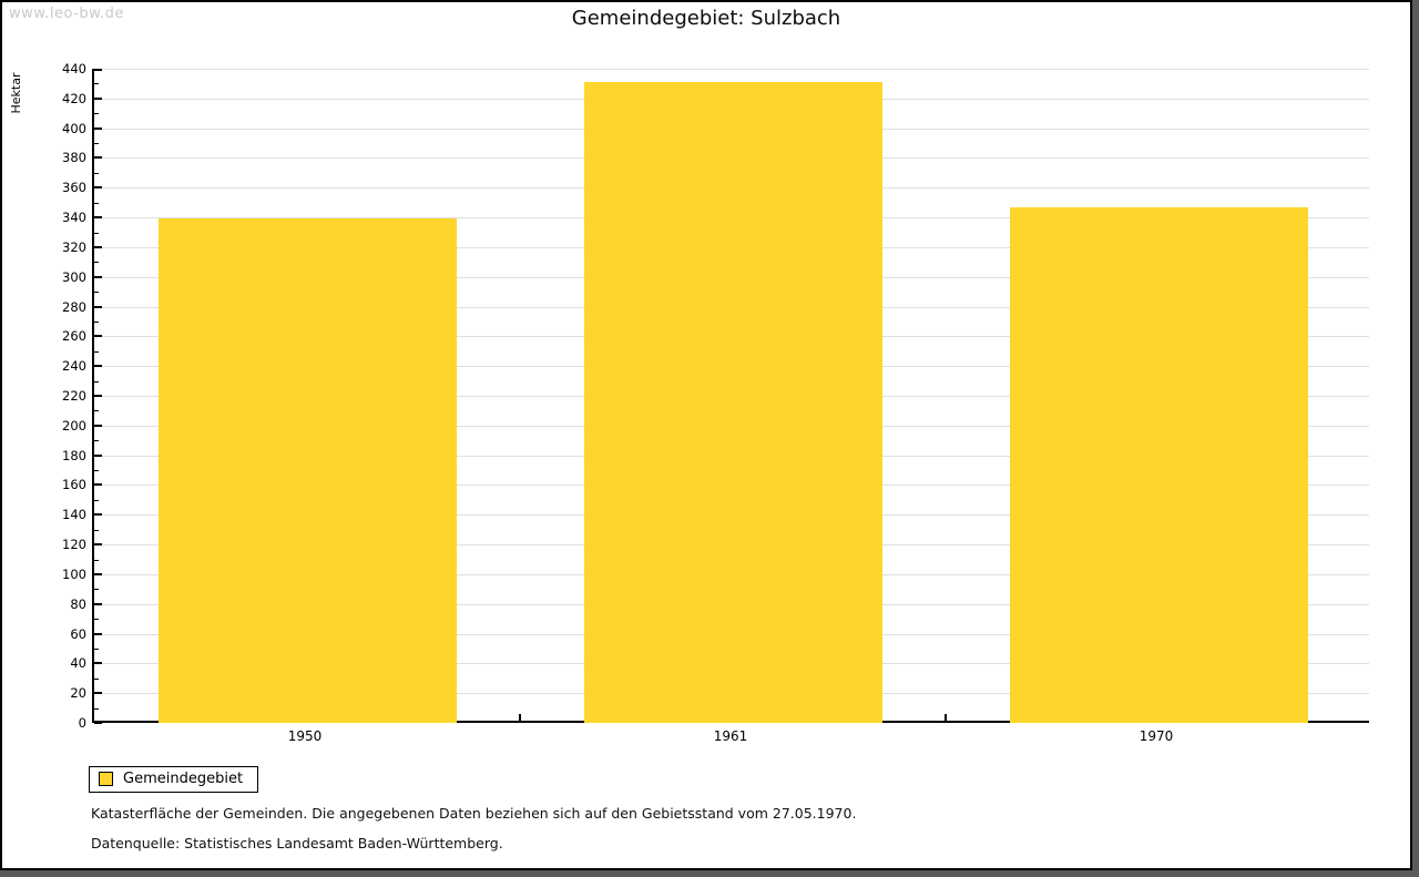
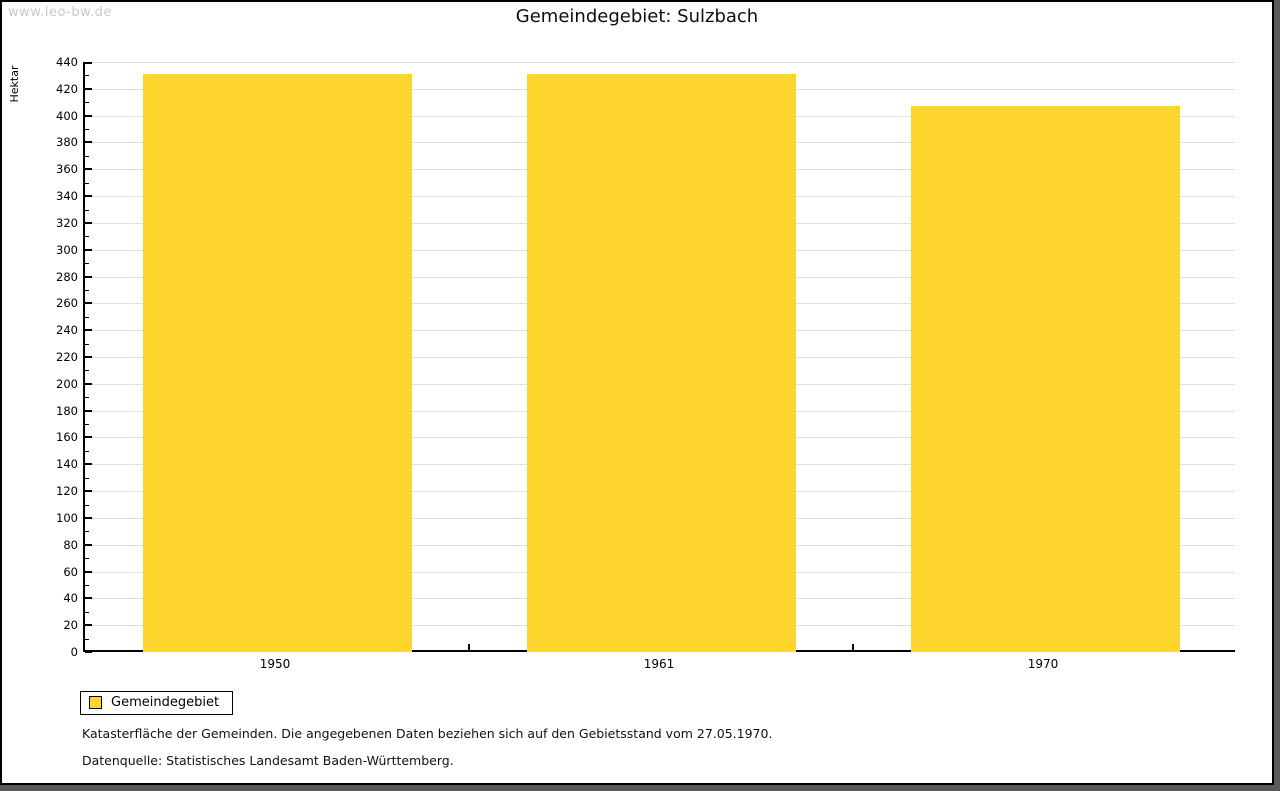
1950: 339 -> 431
1970: 347 -> 407
